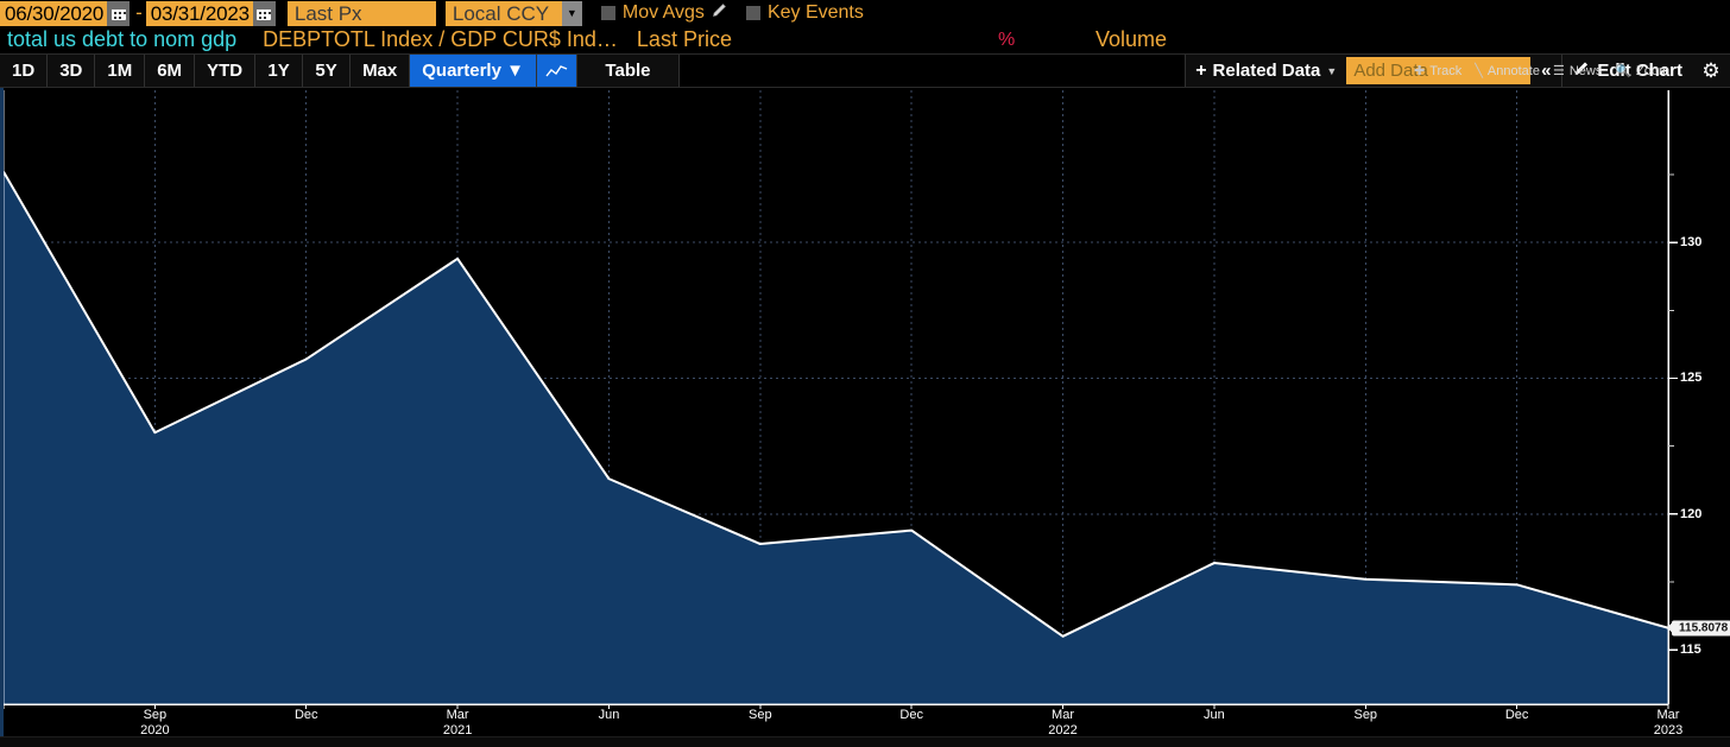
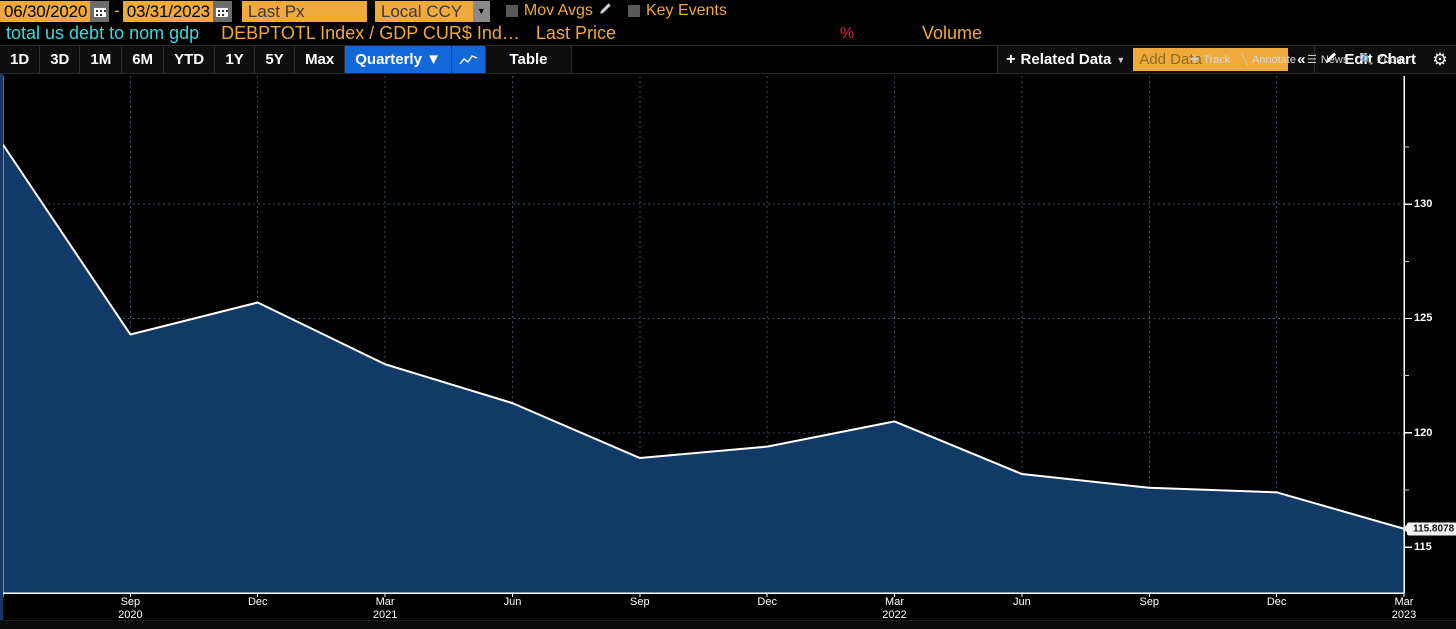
Sep 2020: 123.0 -> 124.3
Mar 2021: 129.4 -> 123.0
Mar 2022: 115.5 -> 120.5
